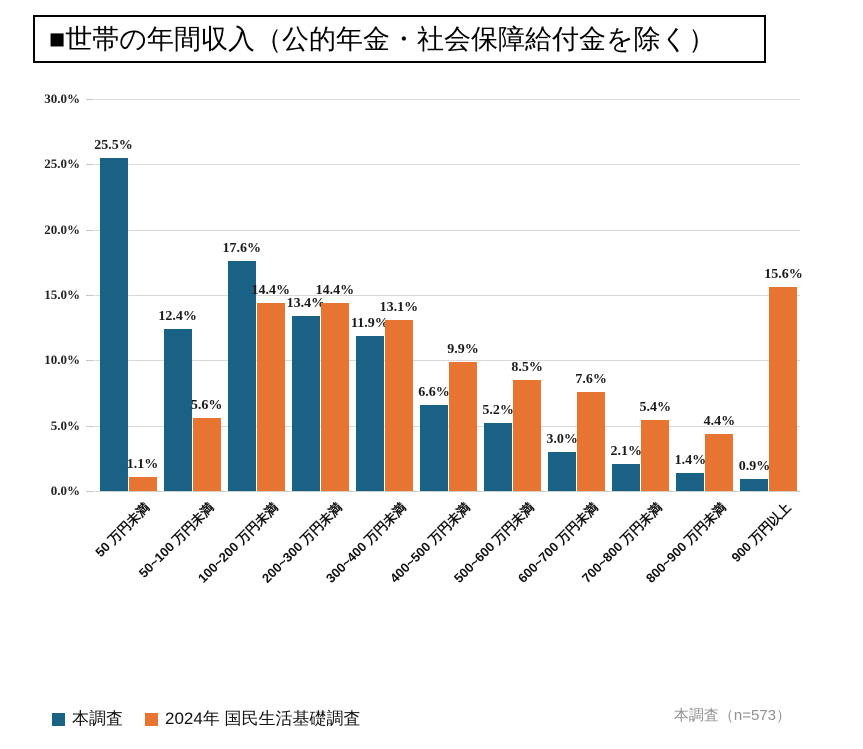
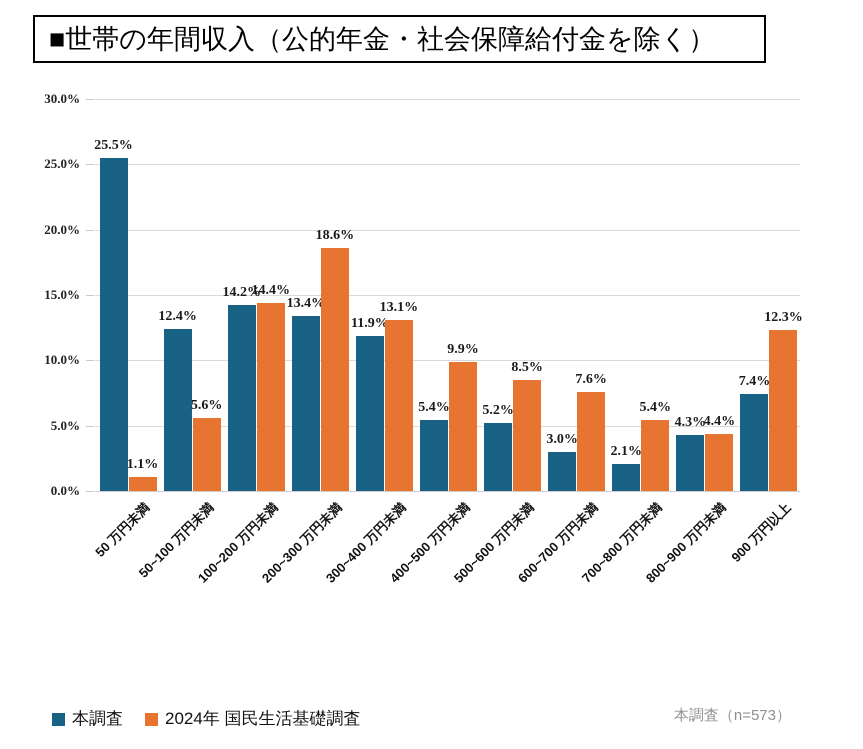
本調査/100~200 万円未満: 17.6% -> 14.2%
2024年 国民生活基礎調査/200~300 万円未満: 14.4% -> 18.6%
本調査/400~500 万円未満: 6.6% -> 5.4%
本調査/800~900 万円未満: 1.4% -> 4.3%
本調査/900 万円以上: 0.9% -> 7.4%
2024年 国民生活基礎調査/900 万円以上: 15.6% -> 12.3%
